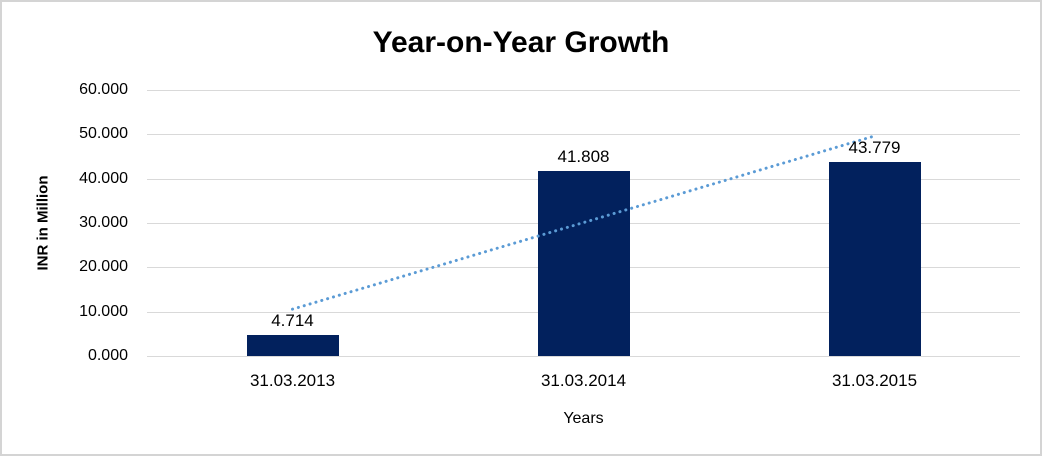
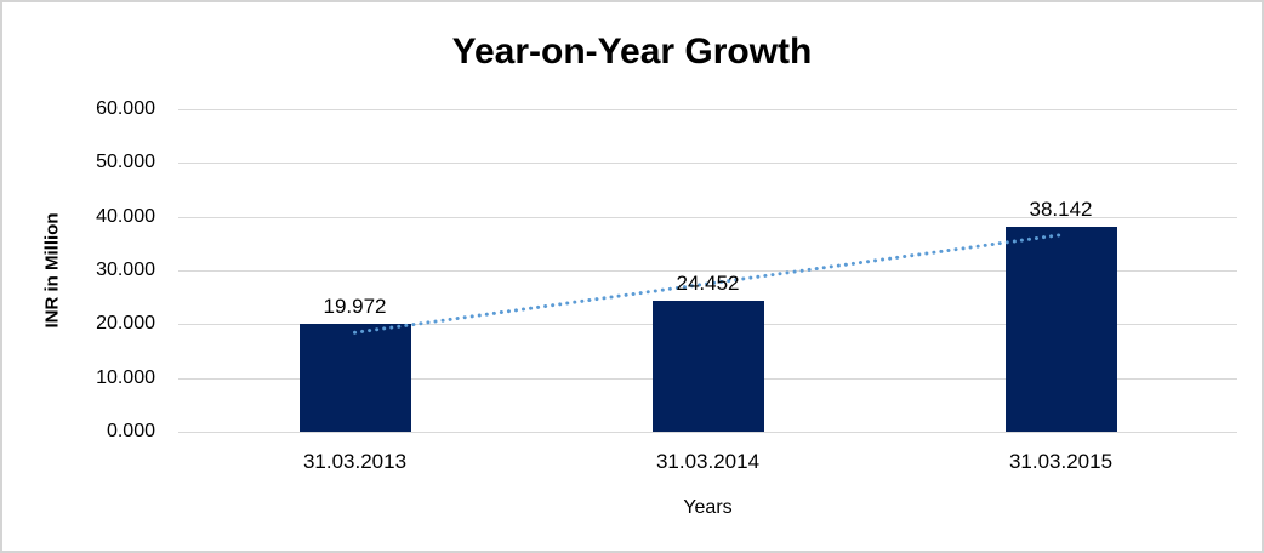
31.03.2013: 4.714 -> 19.972
31.03.2014: 41.808 -> 24.452
31.03.2015: 43.779 -> 38.142
